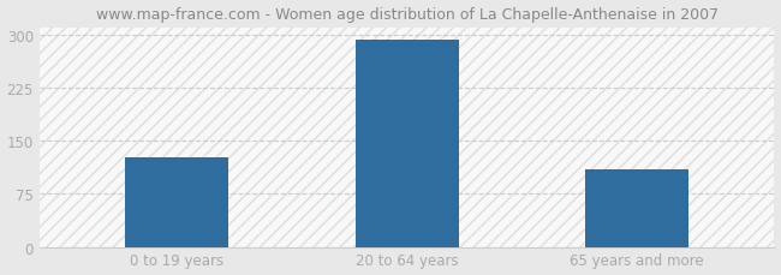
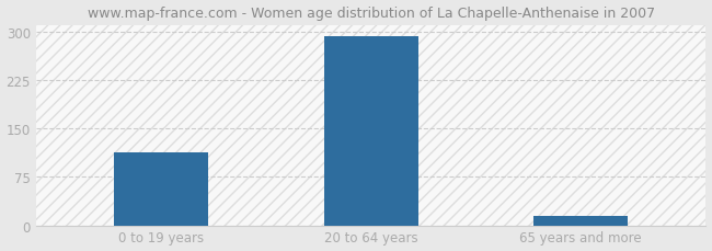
0 to 19 years: 126 -> 113
65 years and more: 110 -> 15
